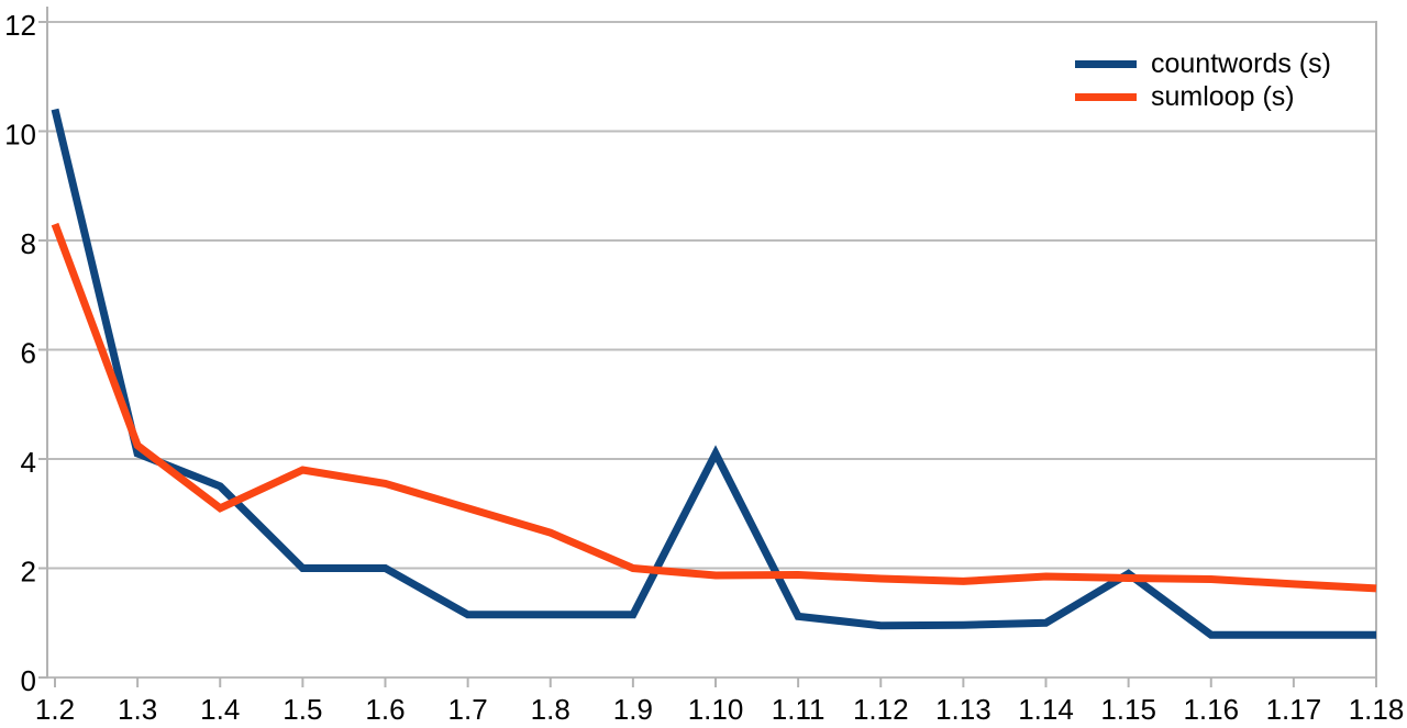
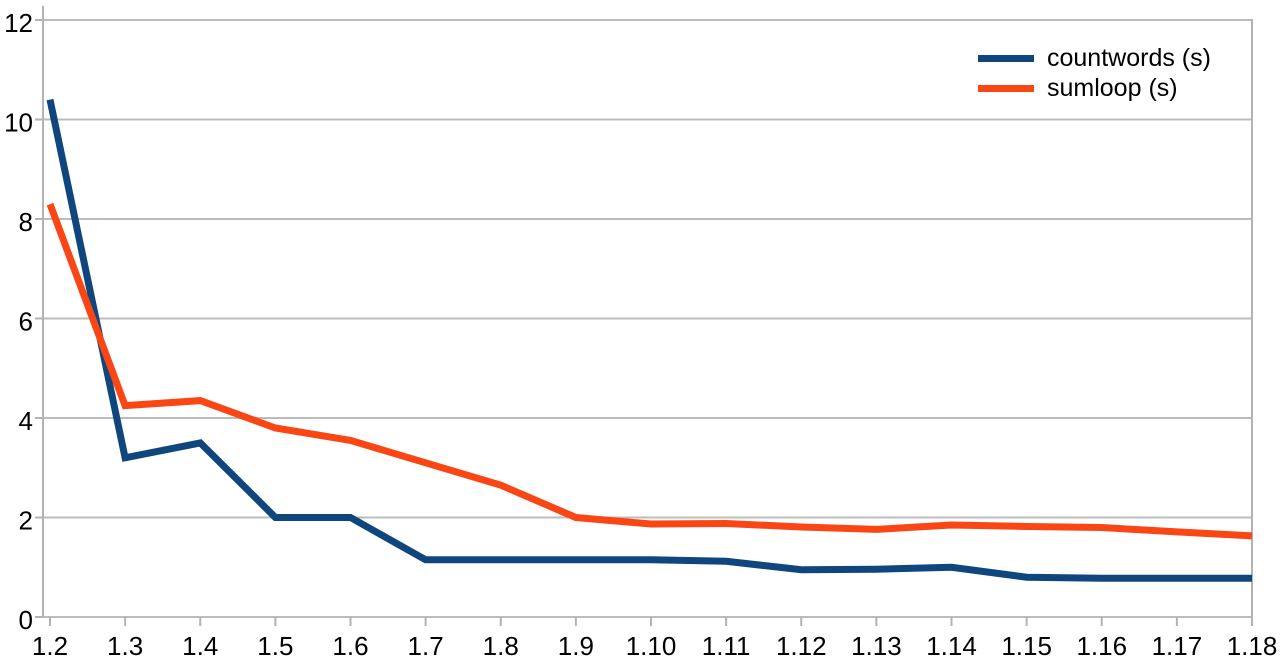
countwords (s)/1.3: 4.1 -> 3.2
sumloop (s)/1.4: 3.1 -> 4.3
countwords (s)/1.10: 4.1 -> 1.1
countwords (s)/1.15: 1.9 -> 0.8
